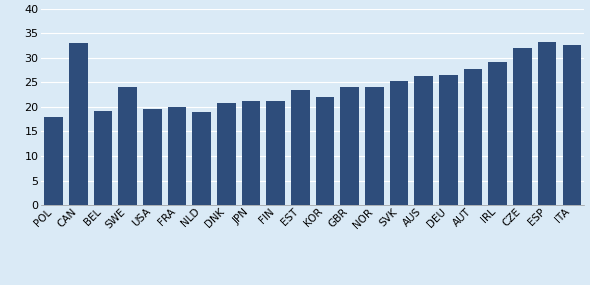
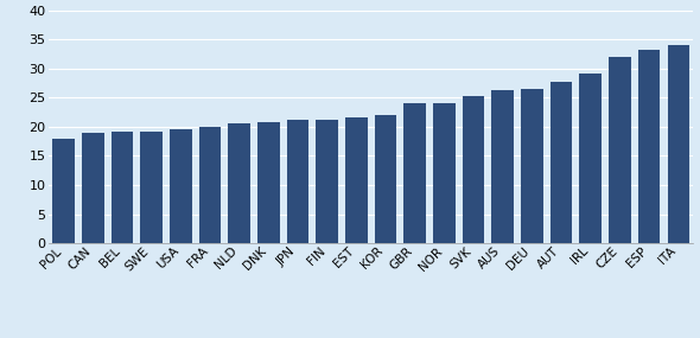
CAN: 33.0 -> 19.0
SWE: 24.0 -> 19.2
NLD: 19.0 -> 20.5
EST: 23.5 -> 21.7
ITA: 32.5 -> 34.0
